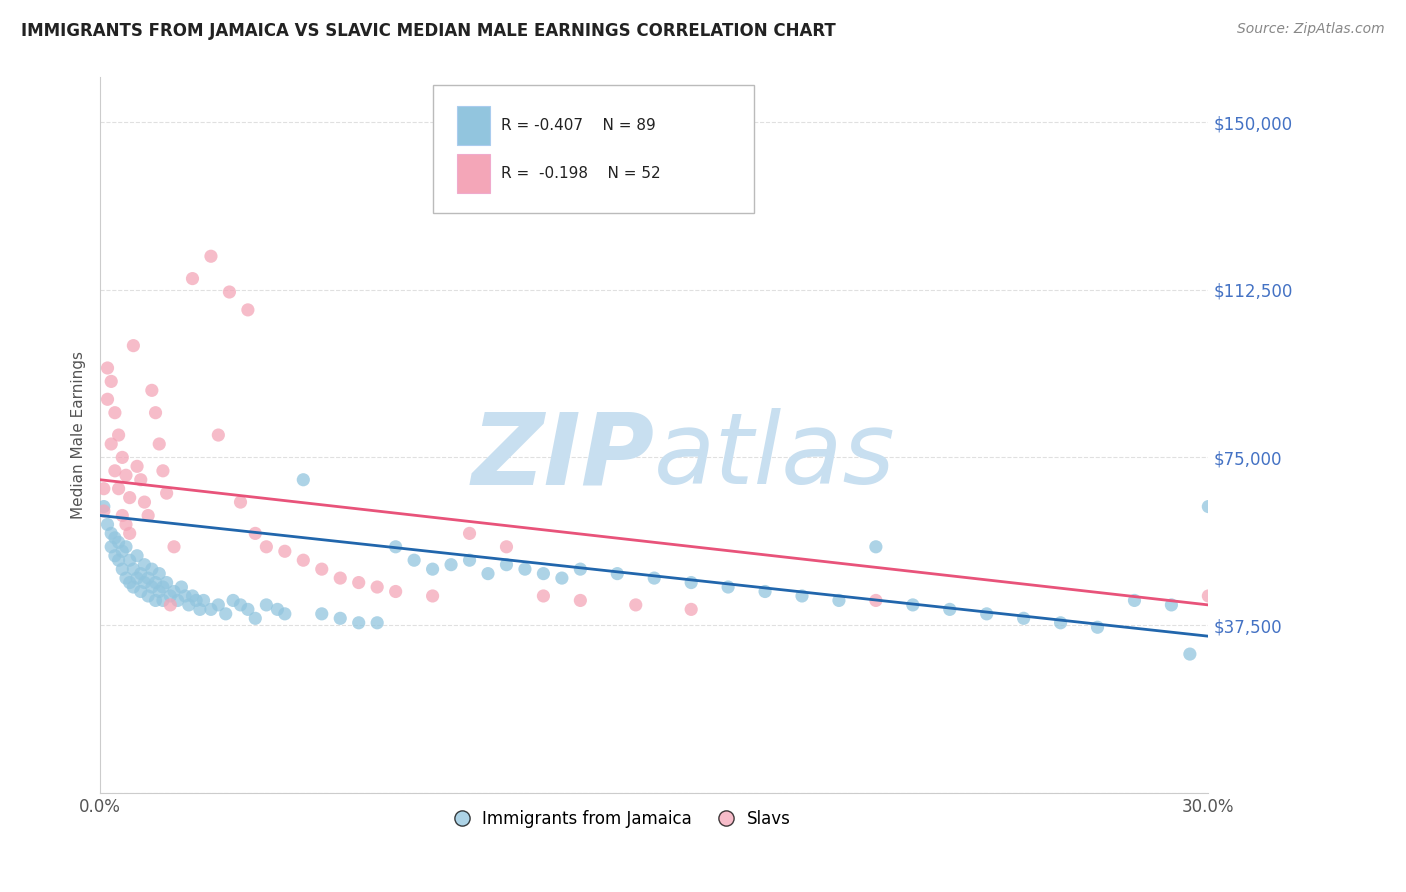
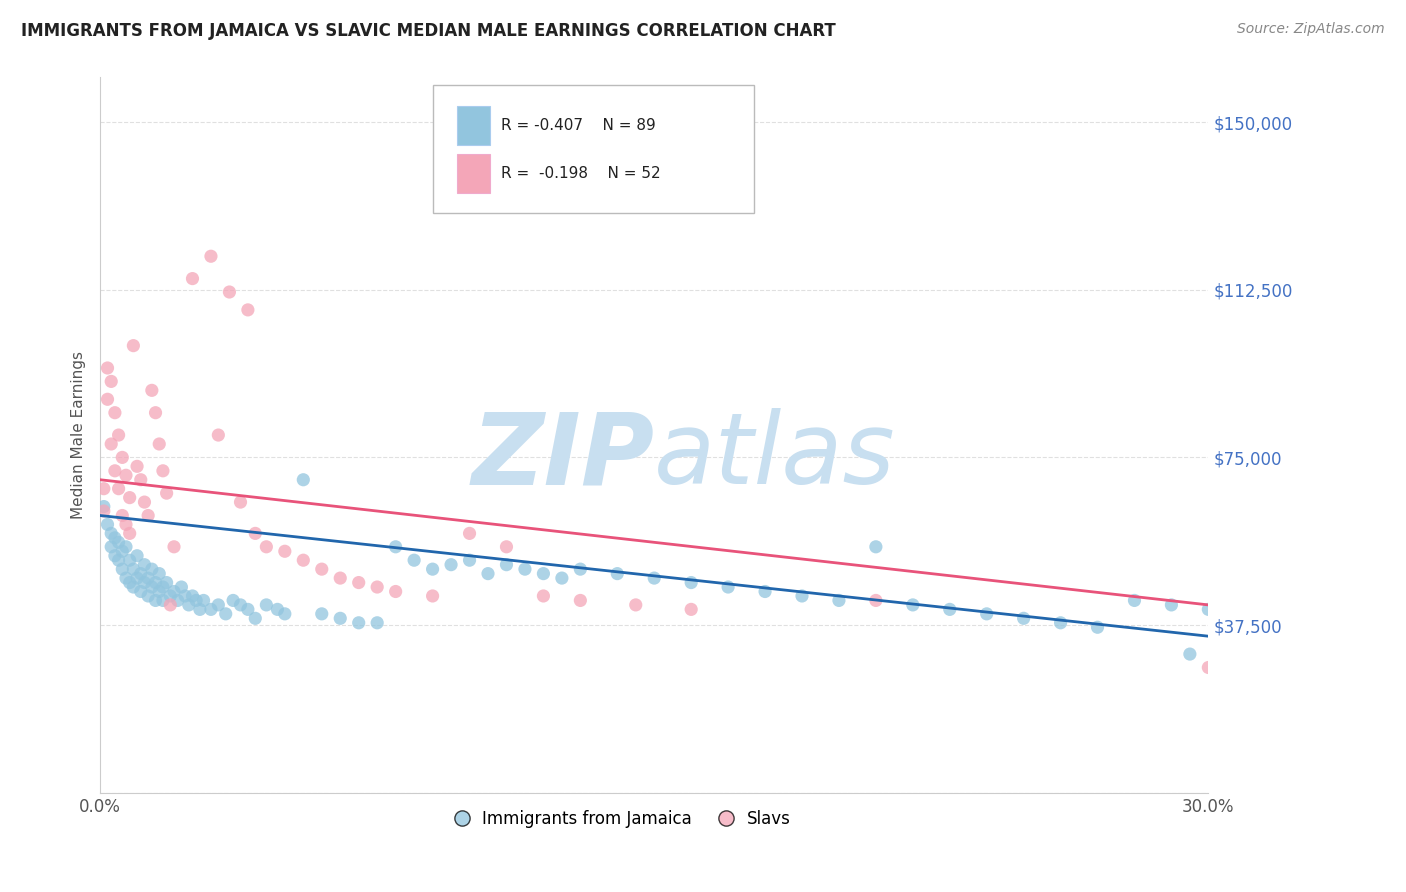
Immigrants from Jamaica/30.0%: $64,000 -> $41,000
Slavs/30.0%: $44,000 -> $28,000
